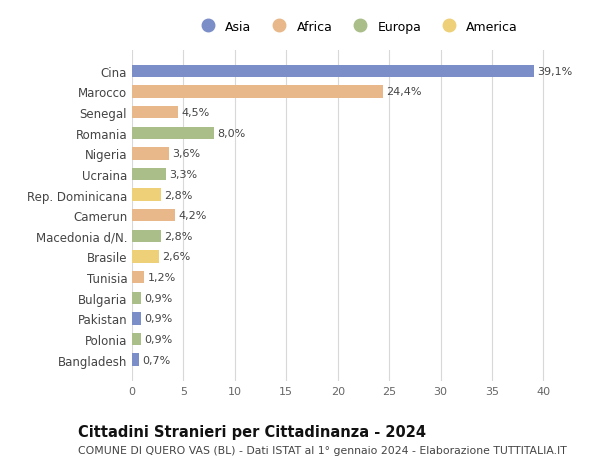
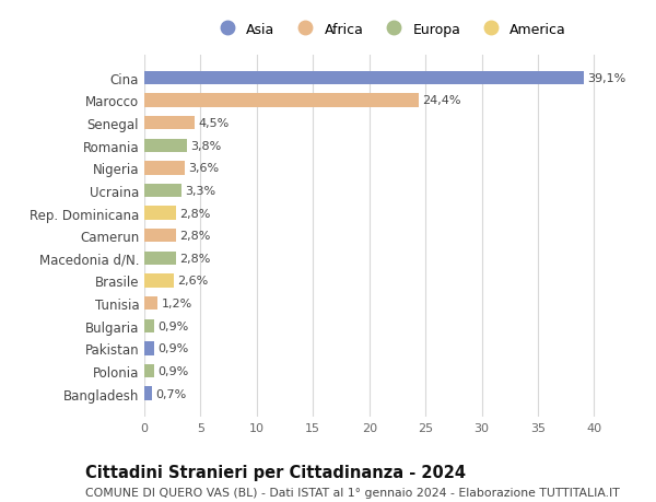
Romania: 8,0% -> 3,8%
Camerun: 4,2% -> 2,8%
